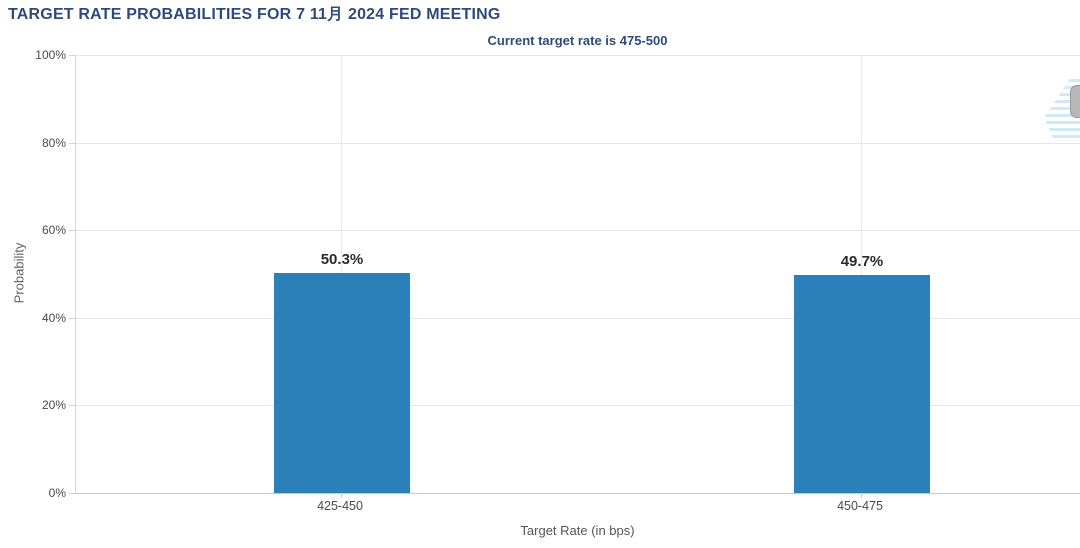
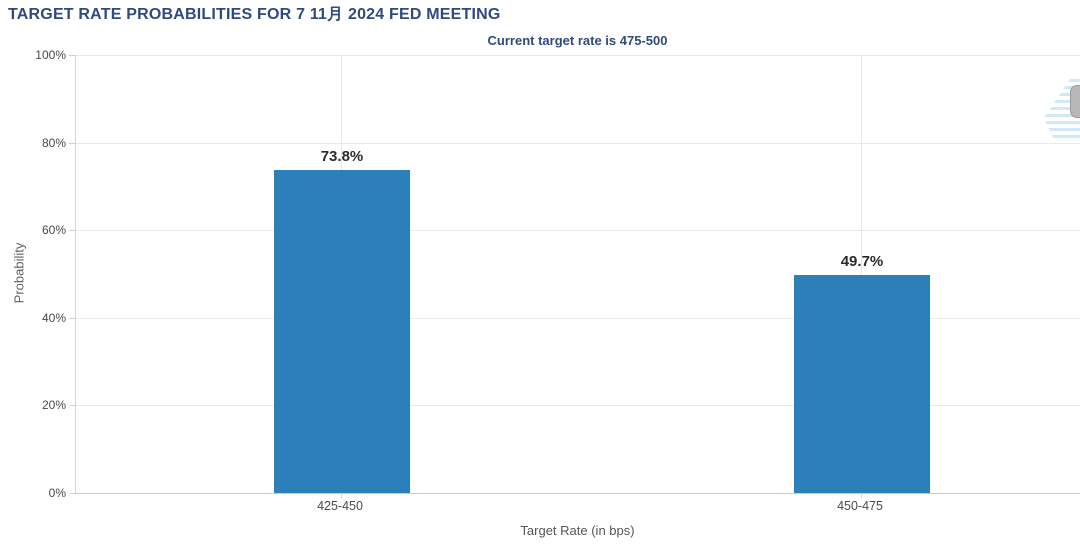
425-450: 50.3% -> 73.8%
